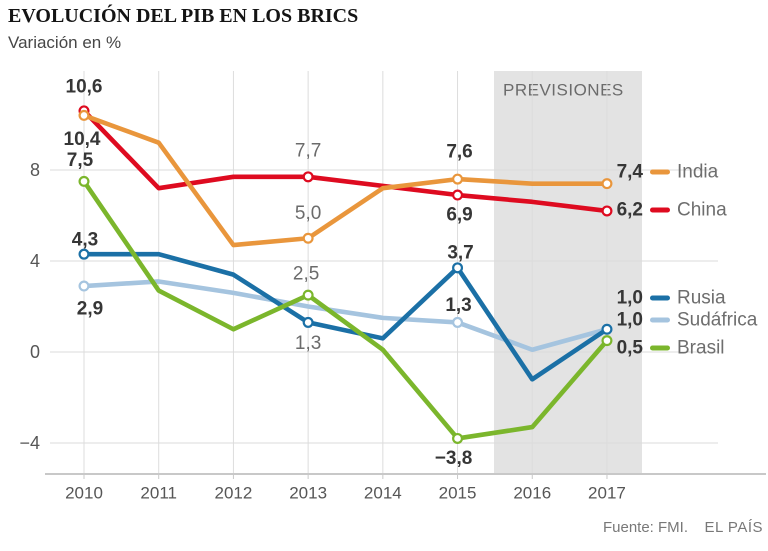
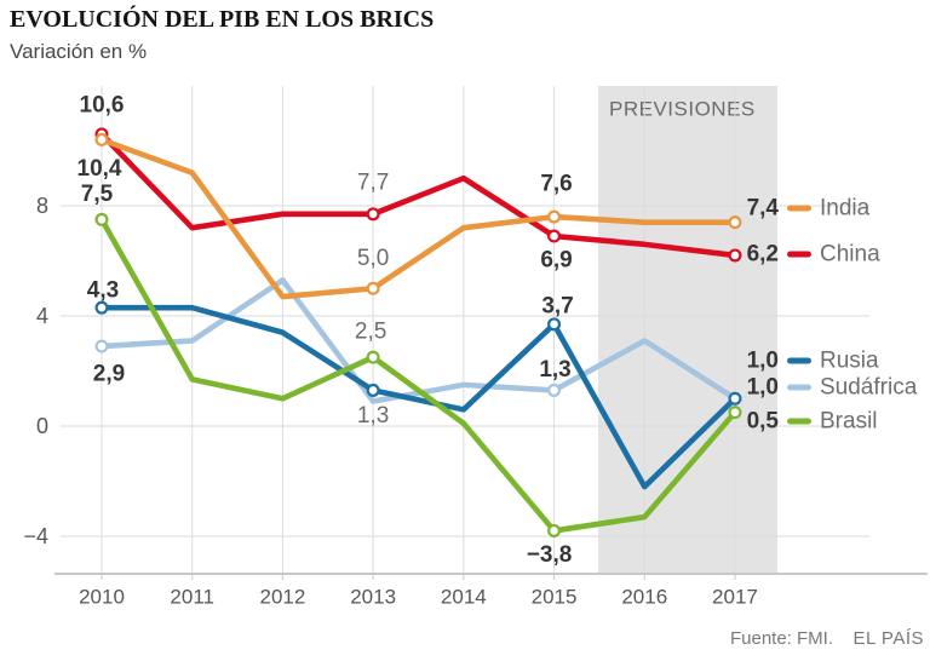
Brasil/2011: 2.7 -> 1.7
Sudáfrica/2012: 2.6 -> 5.3
Sudáfrica/2013: 2.0 -> 0.9
China/2014: 7.3 -> 9.0
Sudáfrica/2016: 0.1 -> 3.1
Rusia/2016: -1.2 -> -2.2
